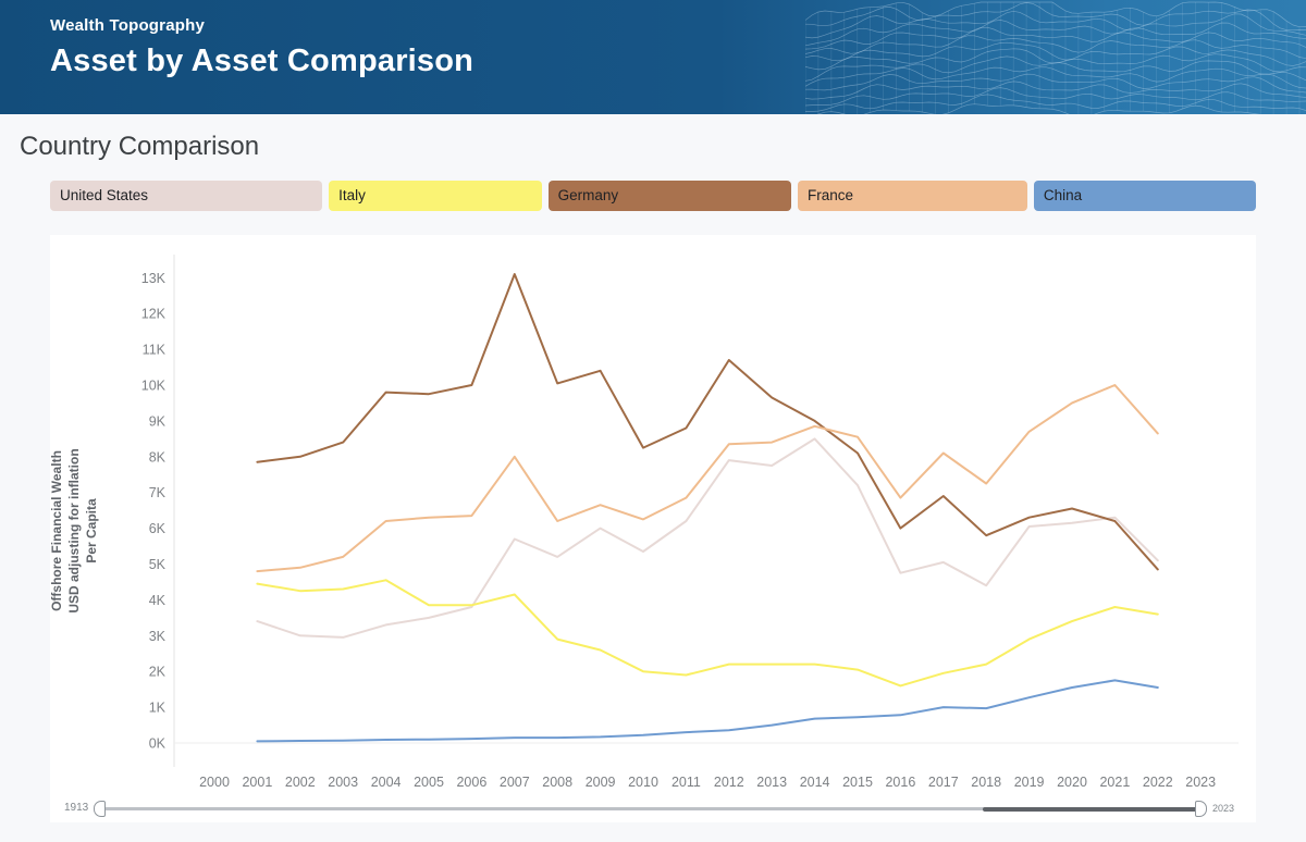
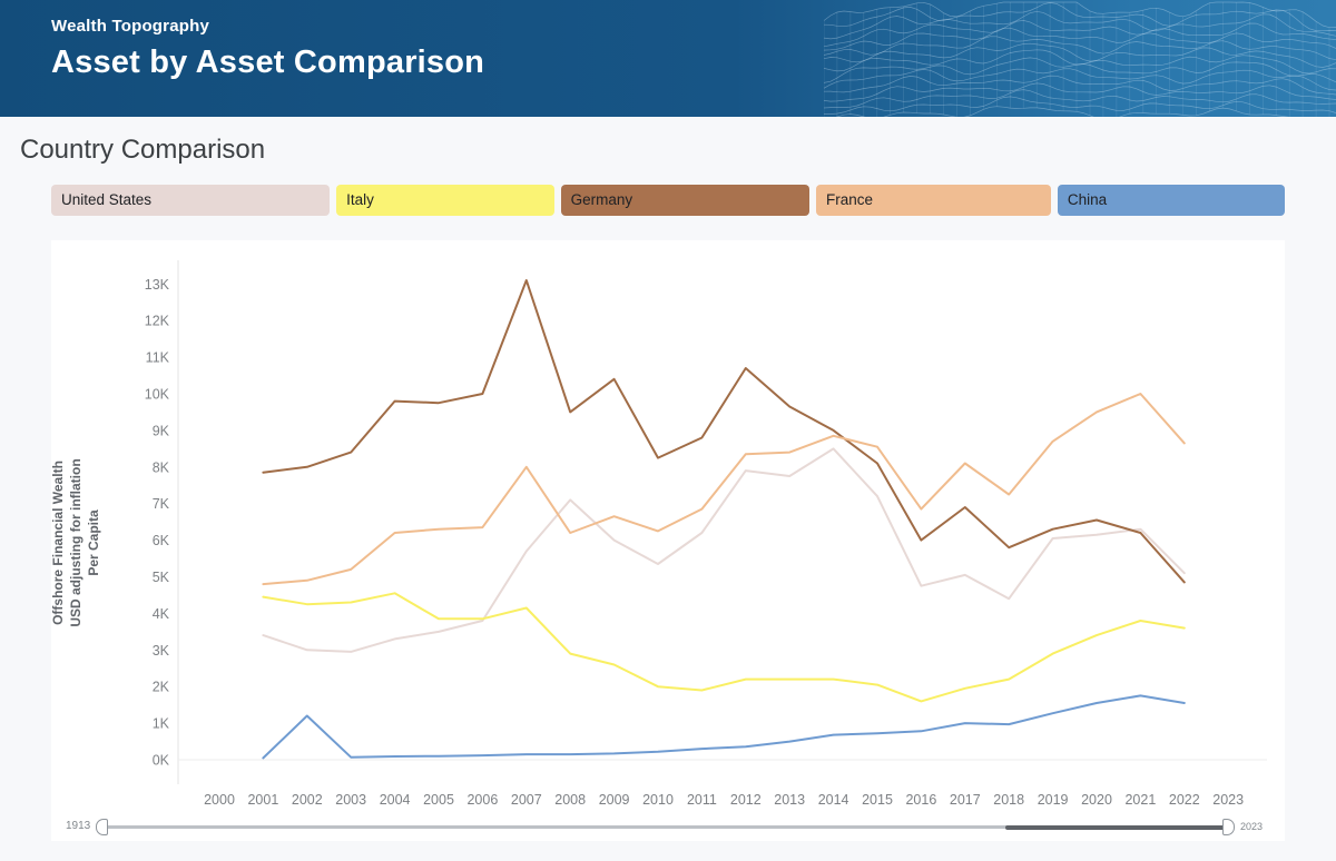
China/2002: 0.1K -> 1.2K
United States/2008: 5.2K -> 7.1K
Germany/2008: 10.1K -> 9.5K
